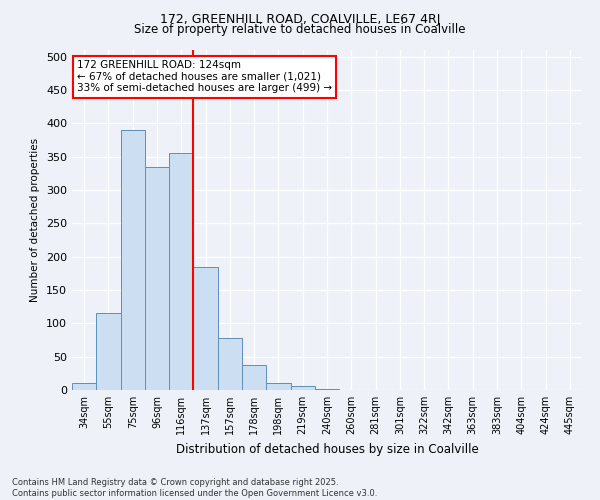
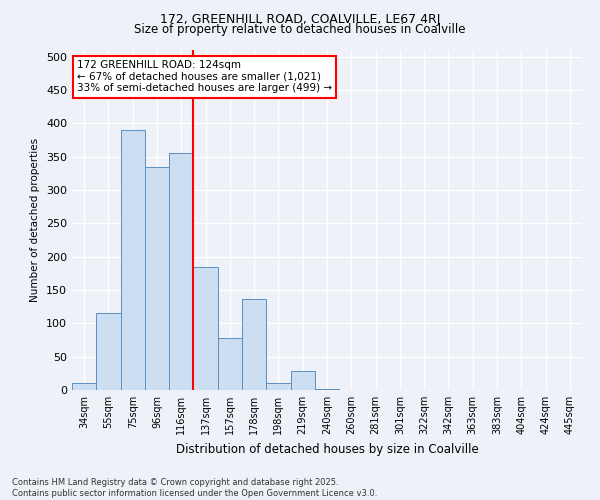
178sqm: 38 -> 136
219sqm: 6 -> 28
